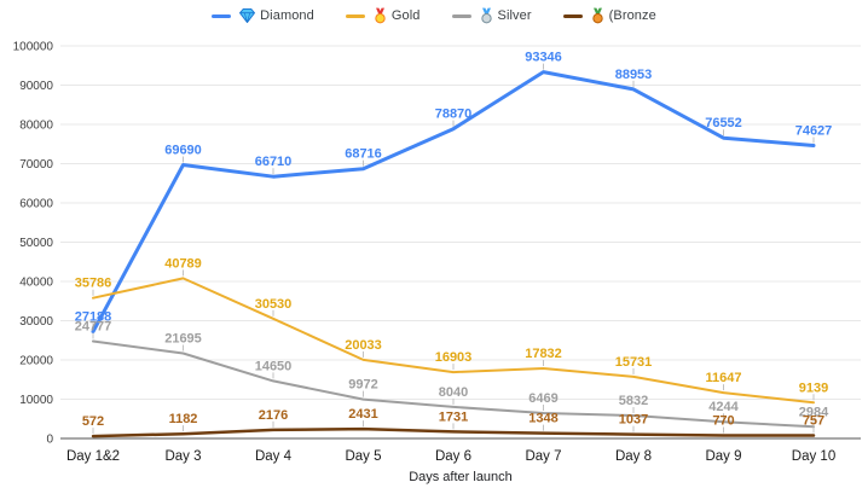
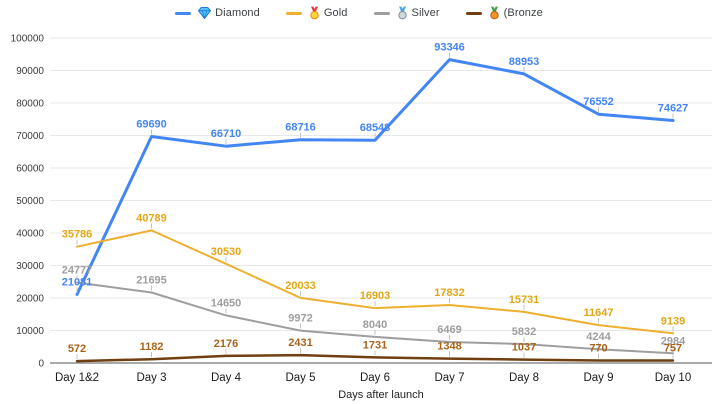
Diamond/Day 1&2: 27188 -> 21081
Diamond/Day 6: 78870 -> 68548
